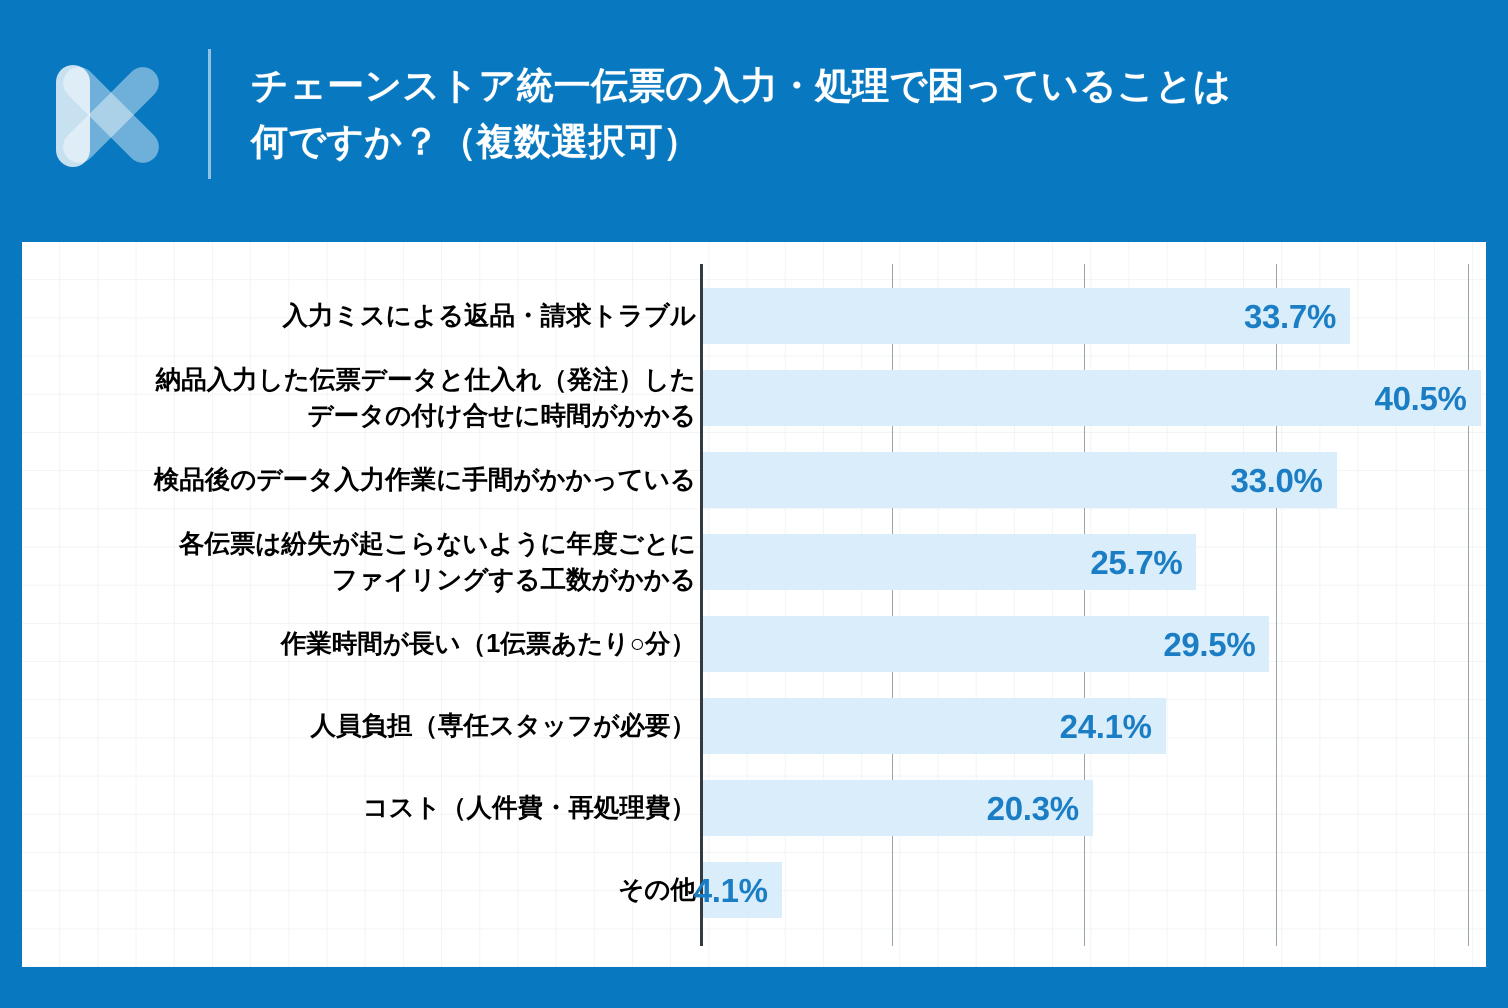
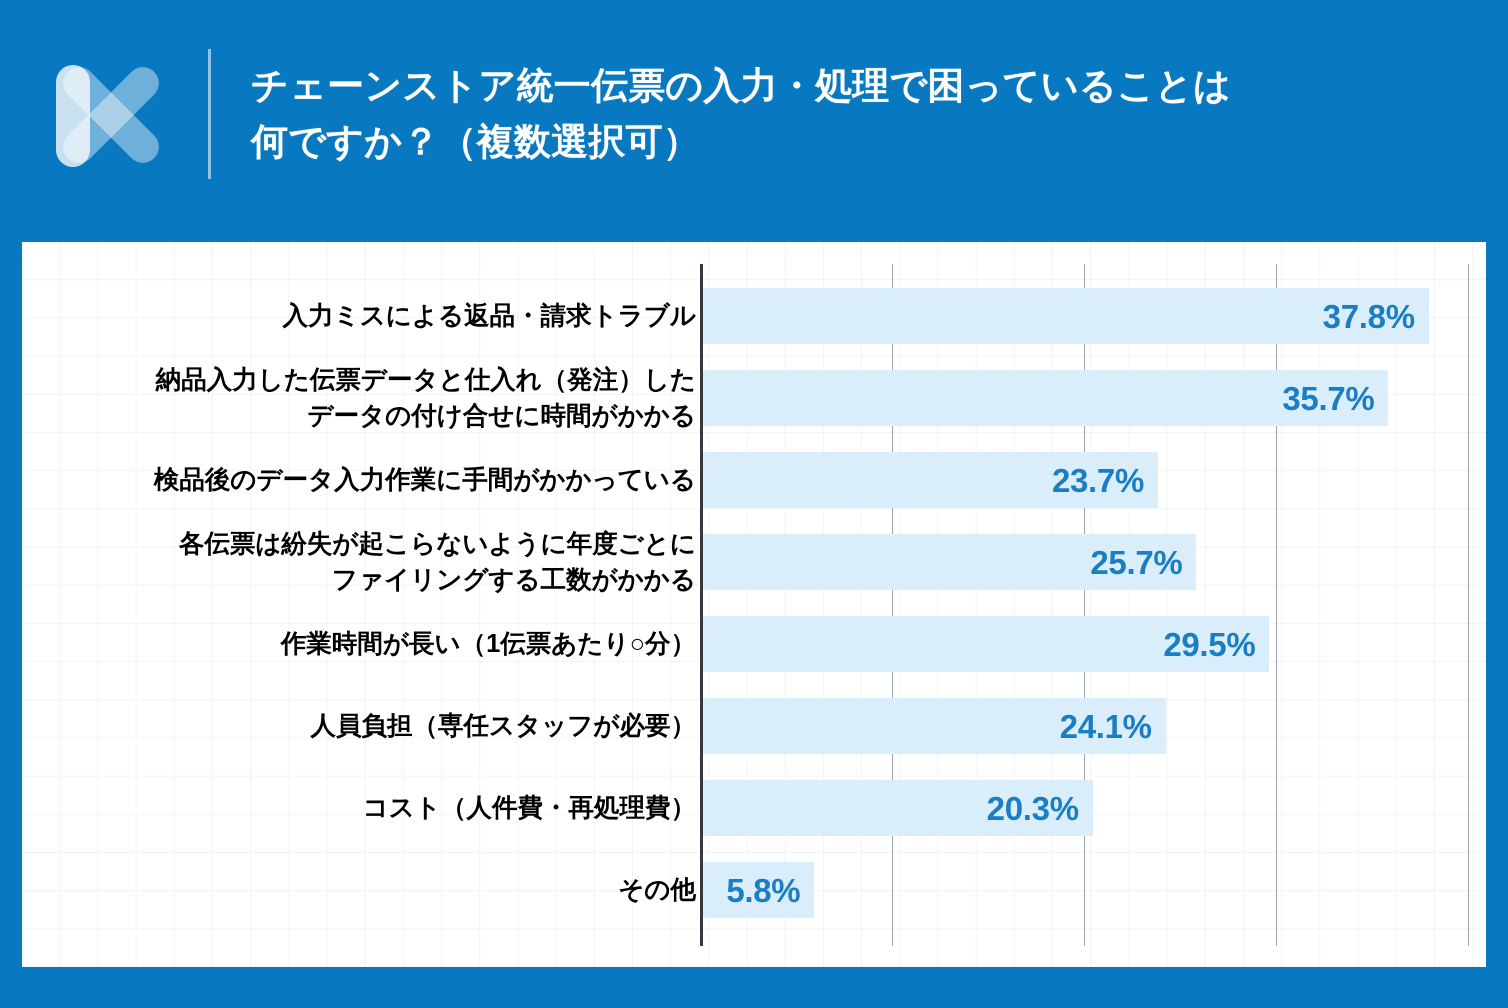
入力ミスによる返品・請求トラブル: 33.7% -> 37.8%
納品入力した伝票データと仕入れ（発注）した データの付け合せに時間がかかる: 40.5% -> 35.7%
検品後のデータ入力作業に手間がかかっている: 33.0% -> 23.7%
その他: 4.1% -> 5.8%
